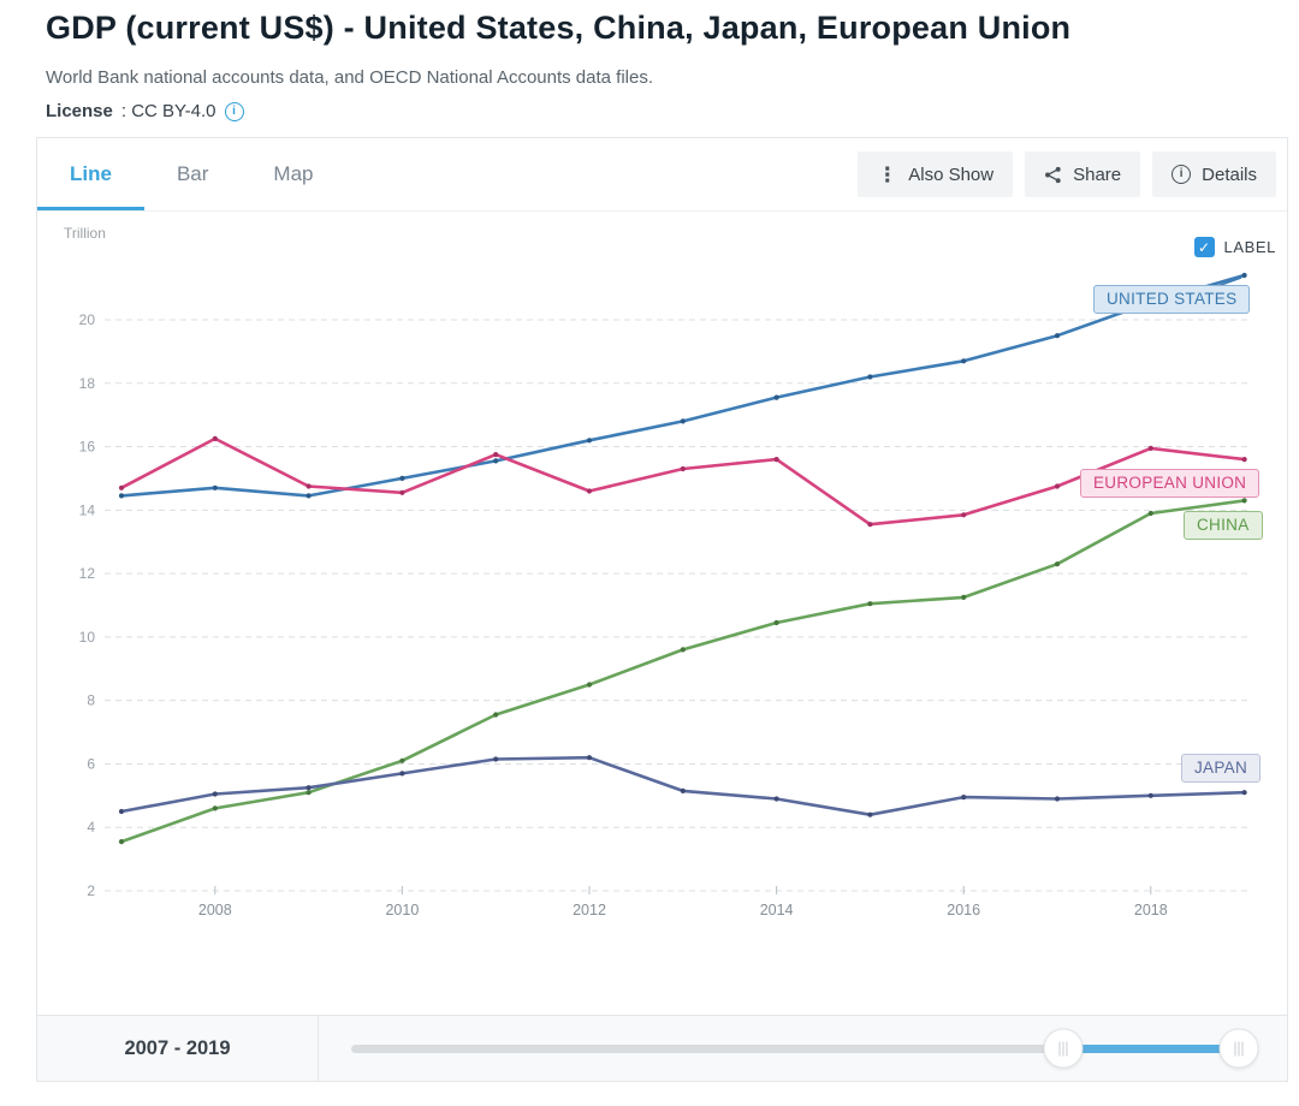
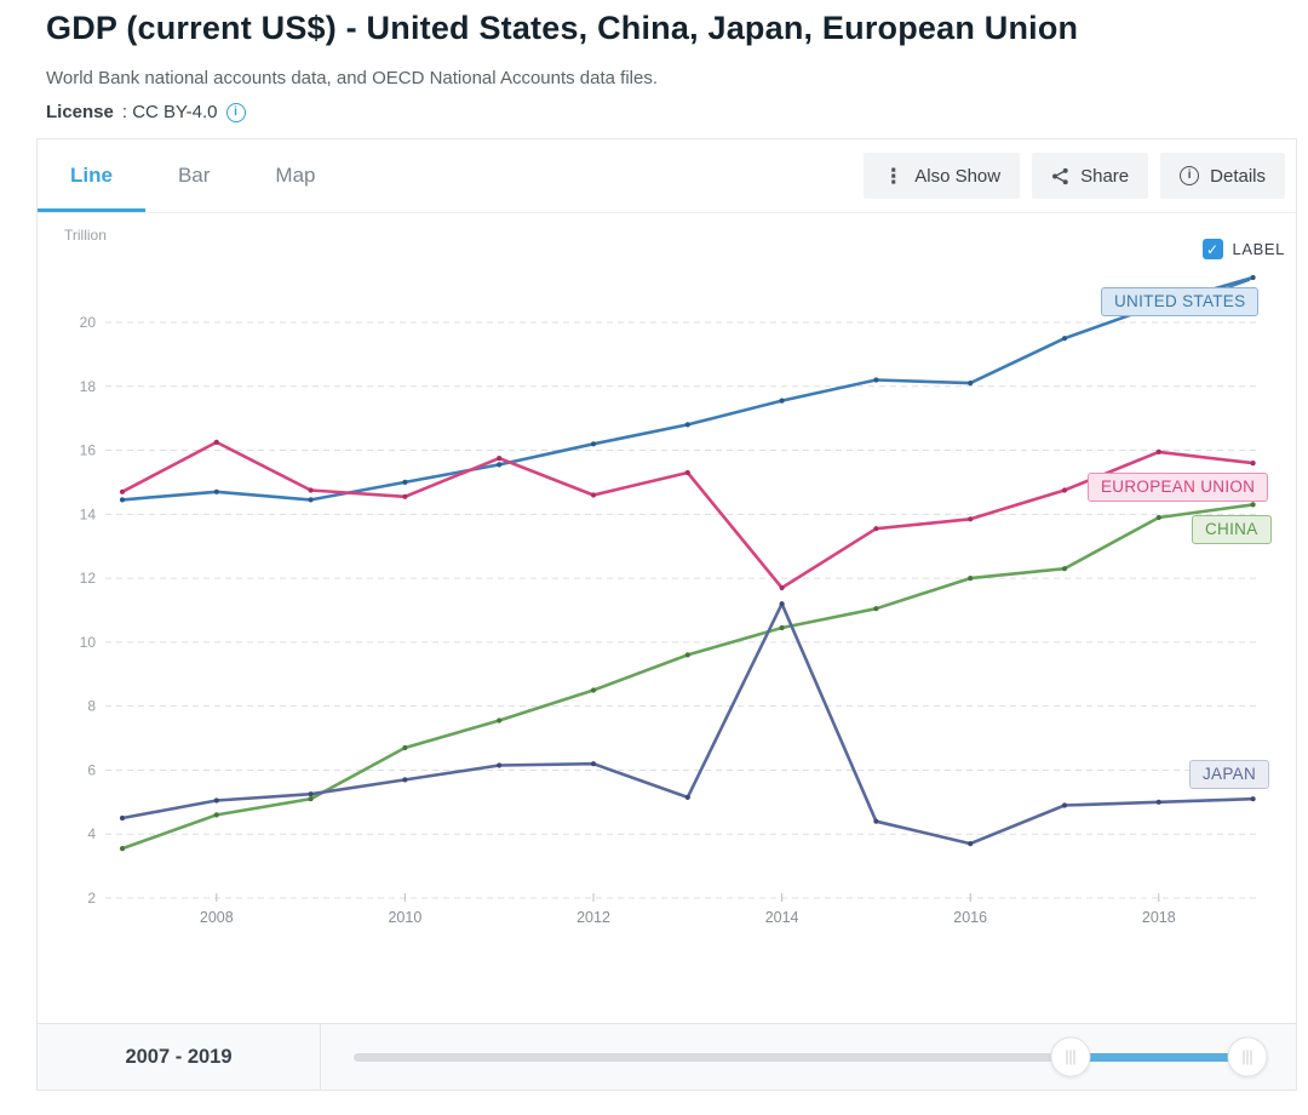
CHINA/2010: 6.1 -> 6.7
EUROPEAN UNION/2014: 15.6 -> 11.7
JAPAN/2014: 4.9 -> 11.2
UNITED STATES/2016: 18.7 -> 18.1
CHINA/2016: 11.2 -> 12.0
JAPAN/2016: 5.0 -> 3.7
